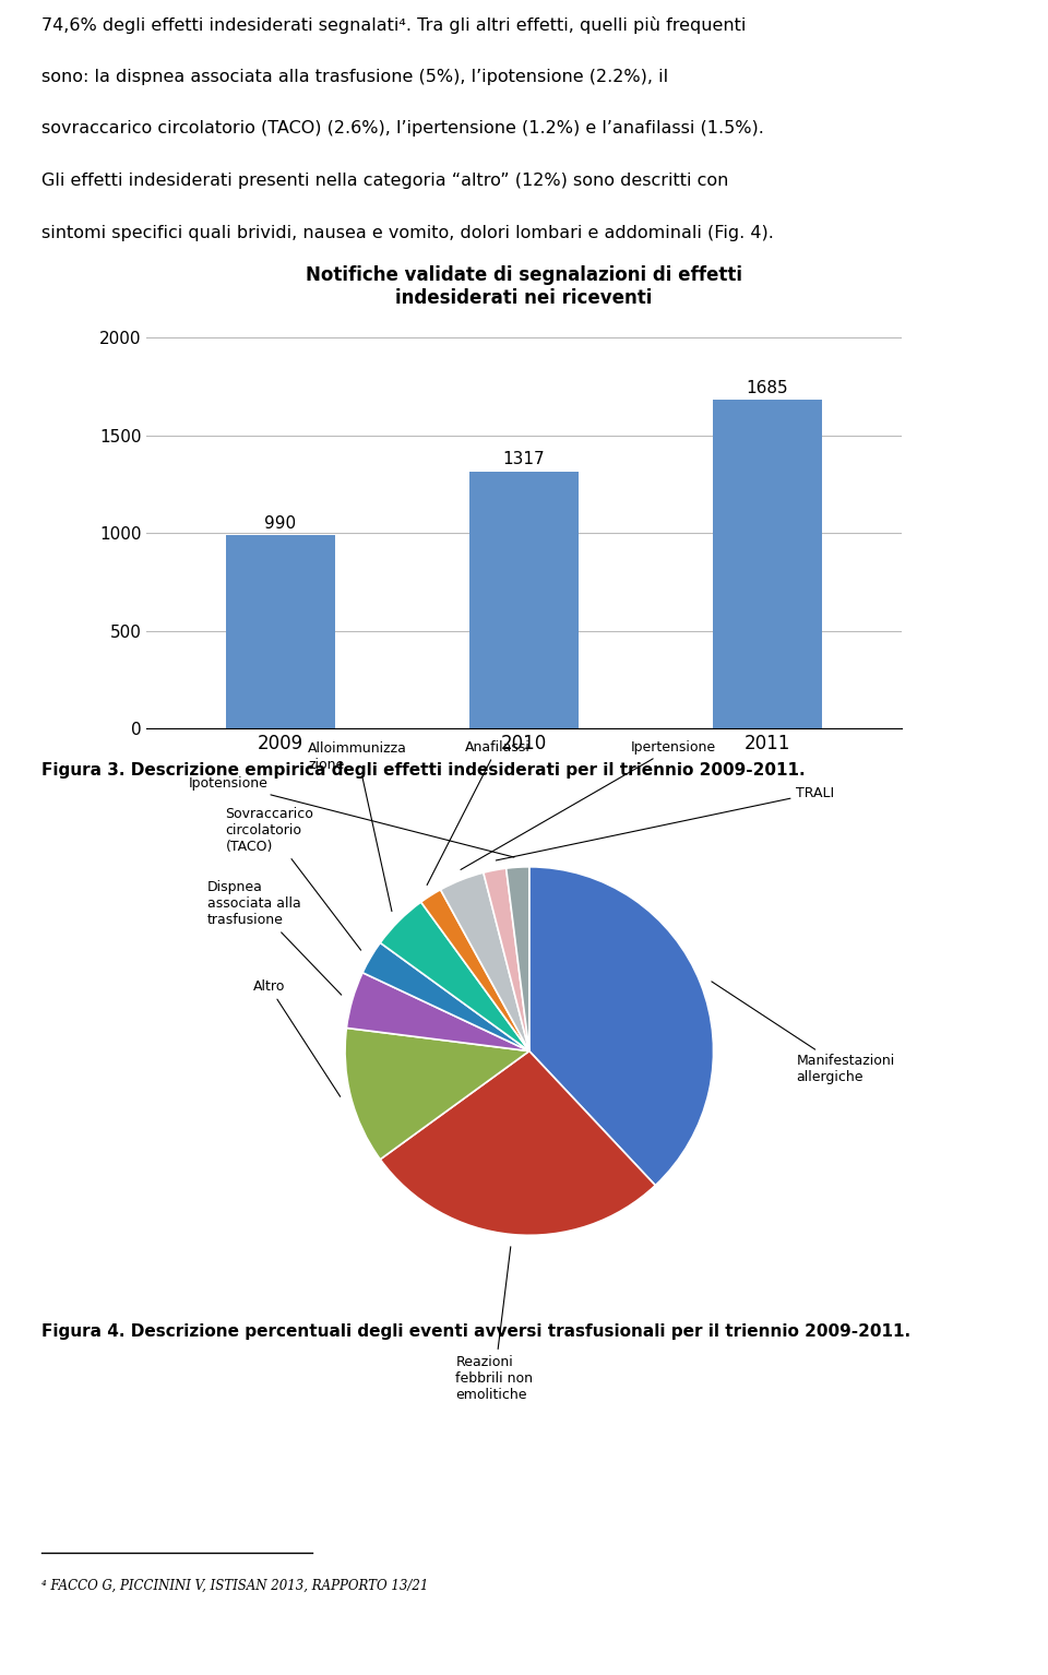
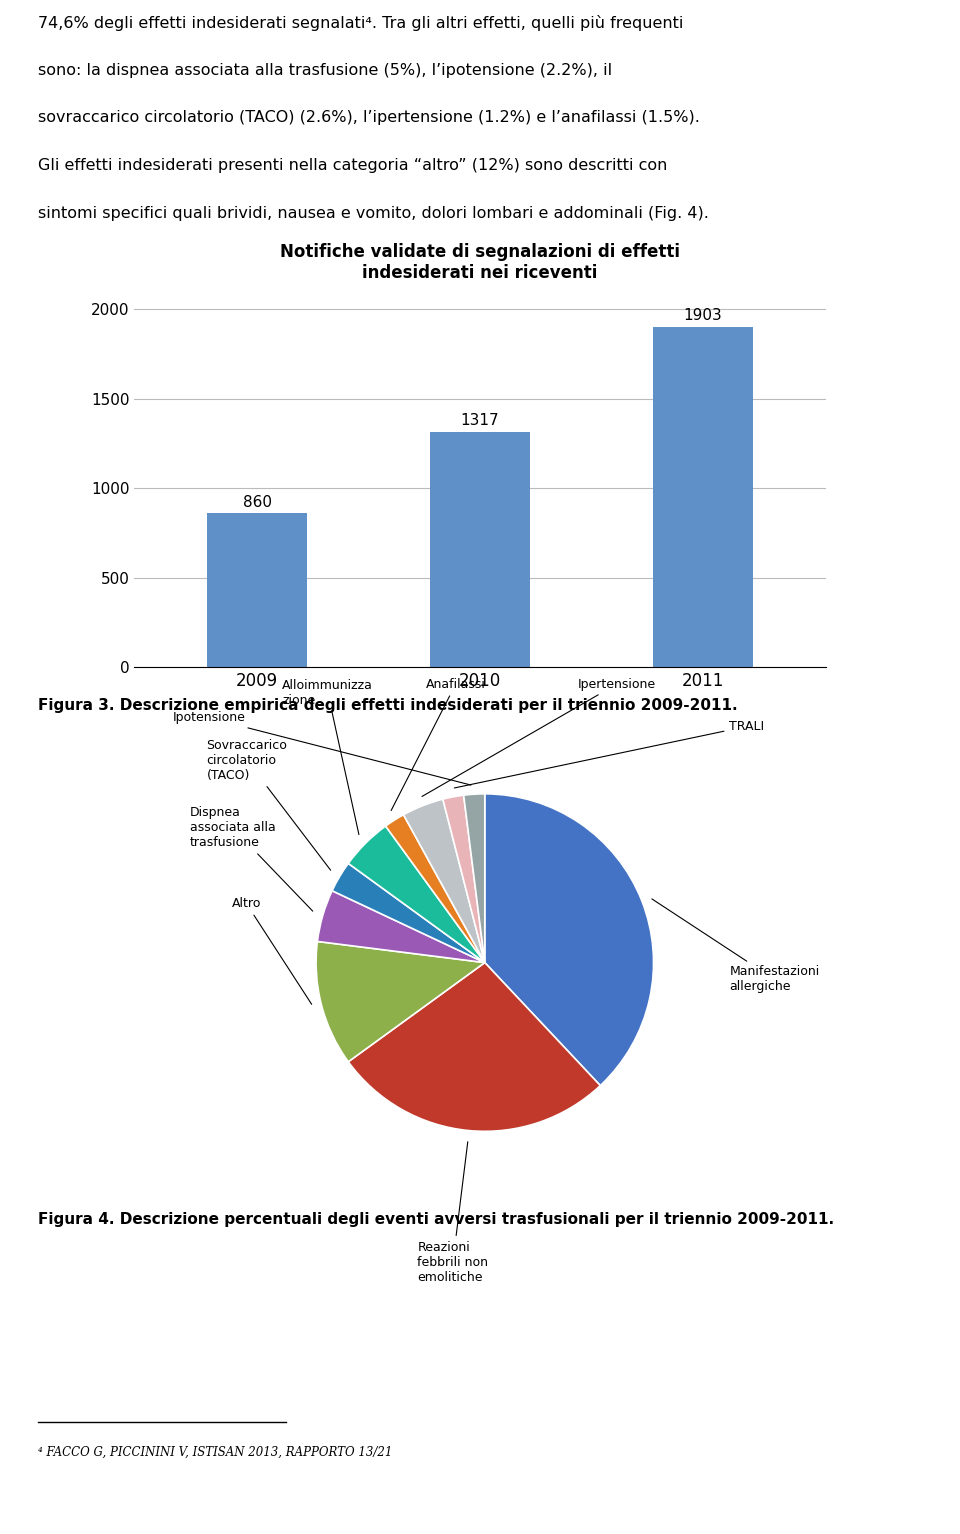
2009: 990 -> 860
2011: 1685 -> 1903
